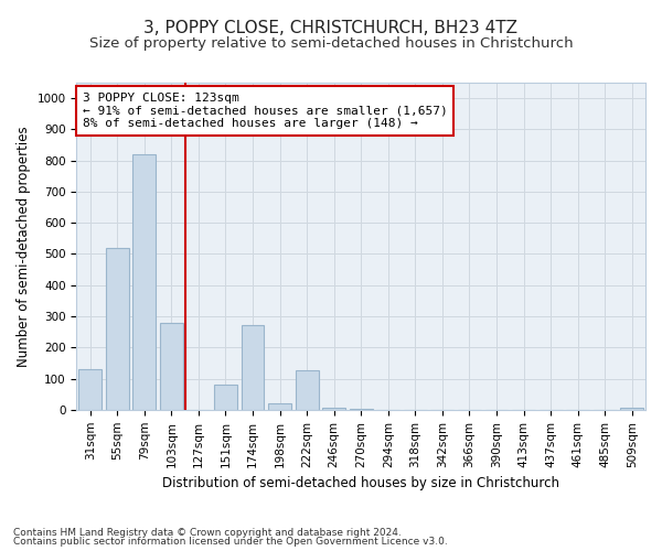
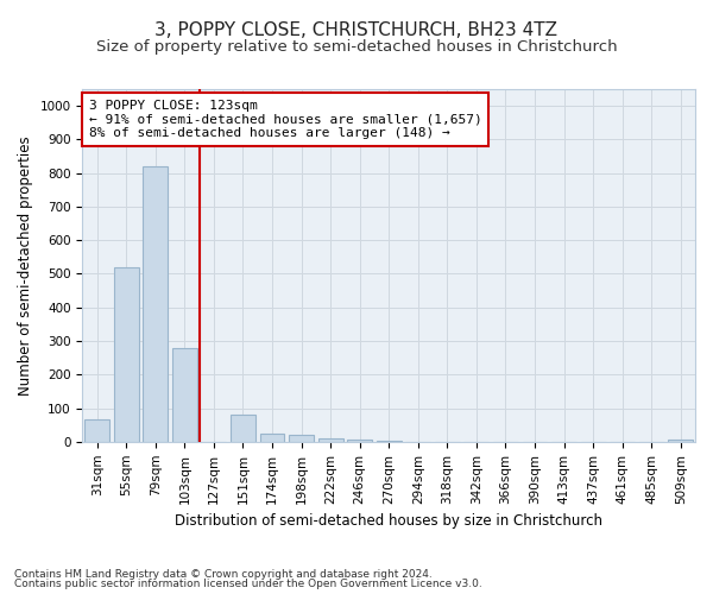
31sqm: 130 -> 65
174sqm: 270 -> 25
222sqm: 125 -> 10
